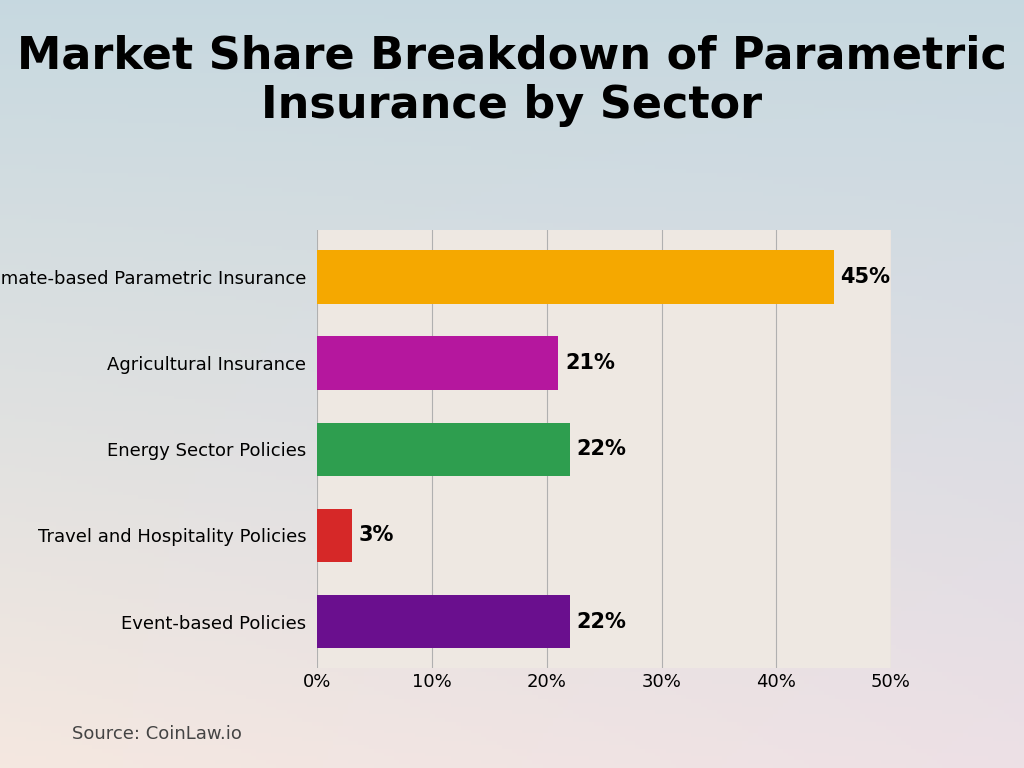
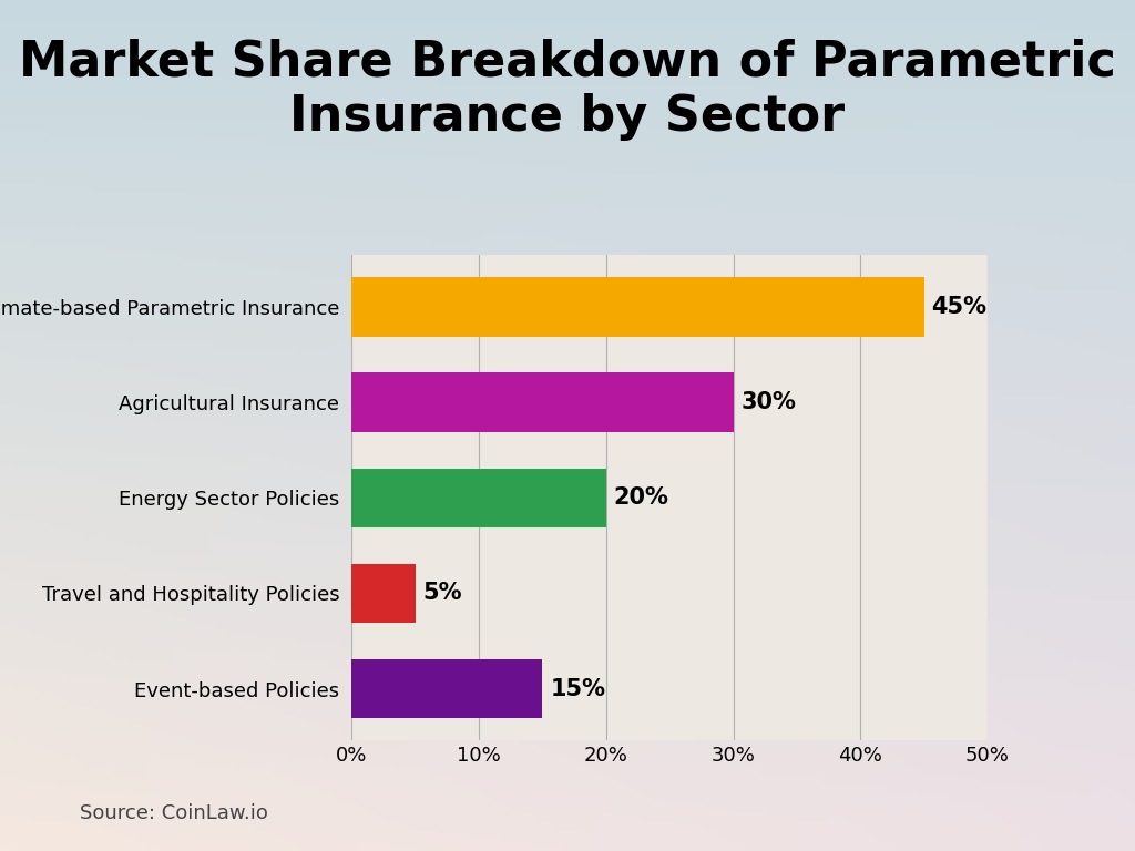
Agricultural Insurance: 21% -> 30%
Energy Sector Policies: 22% -> 20%
Travel and Hospitality Policies: 3% -> 5%
Event-based Policies: 22% -> 15%
